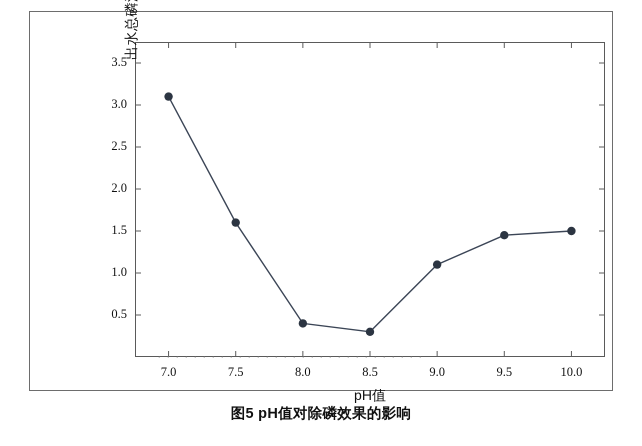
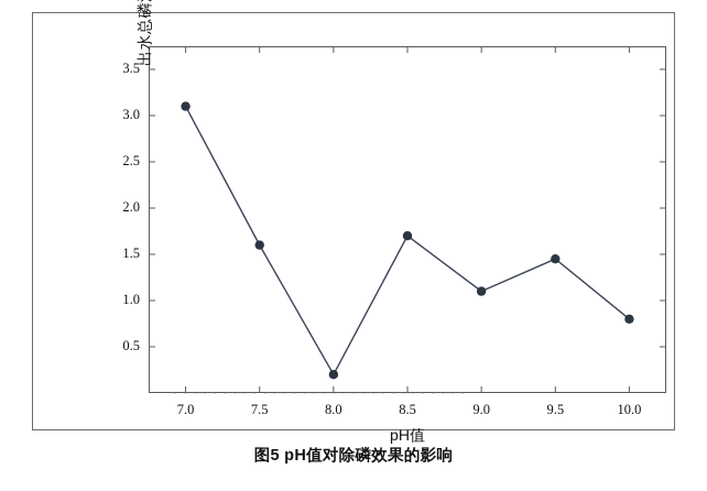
8.0: 0.4 -> 0.2
8.5: 0.3 -> 1.7
10.0: 1.5 -> 0.8
